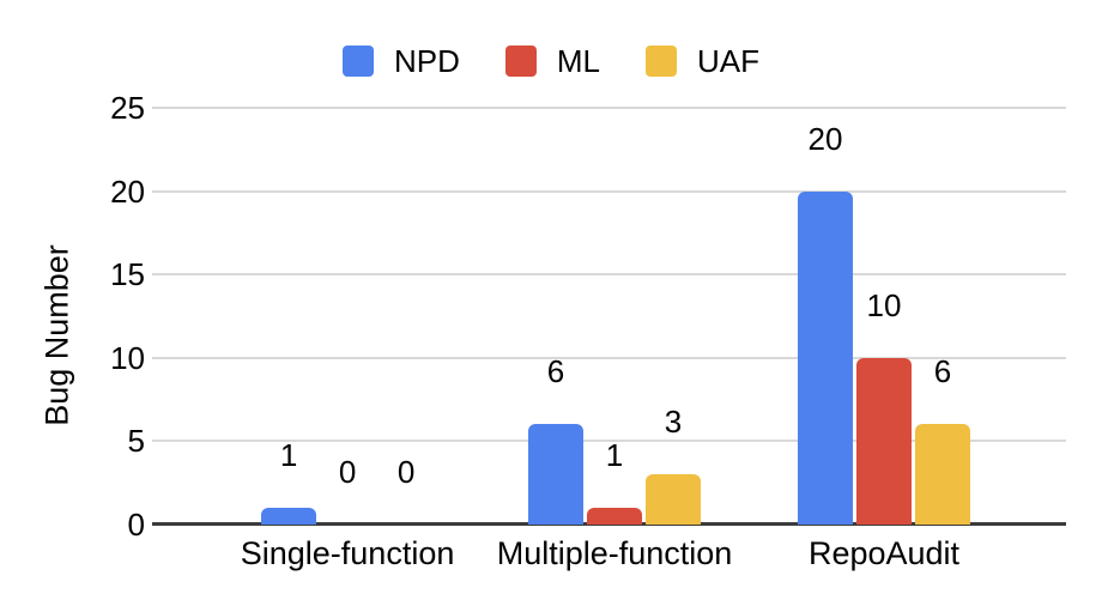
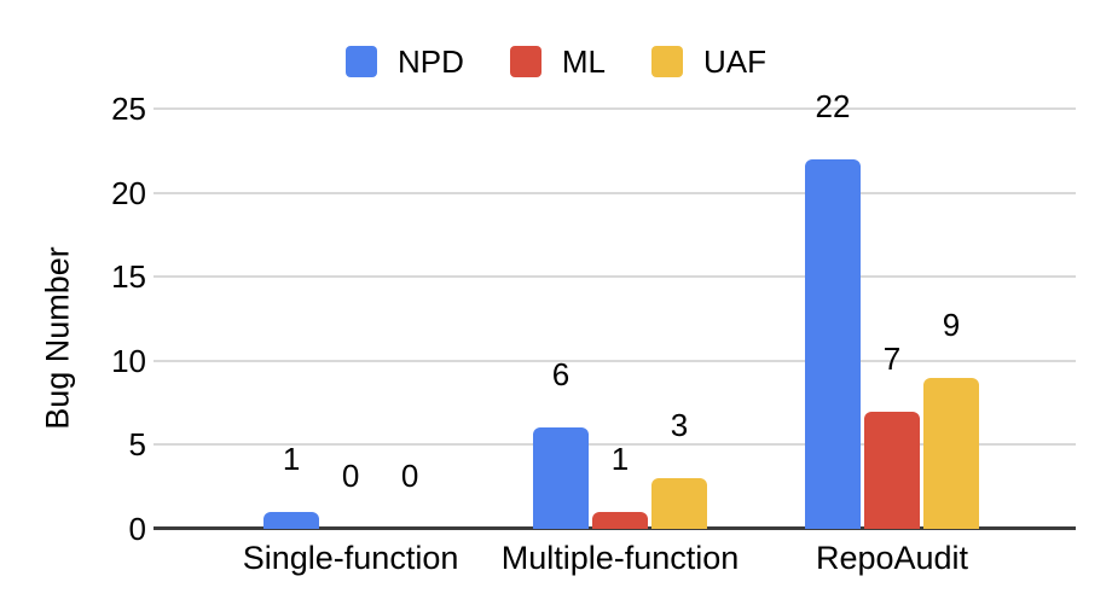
NPD/RepoAudit: 20 -> 22
ML/RepoAudit: 10 -> 7
UAF/RepoAudit: 6 -> 9
